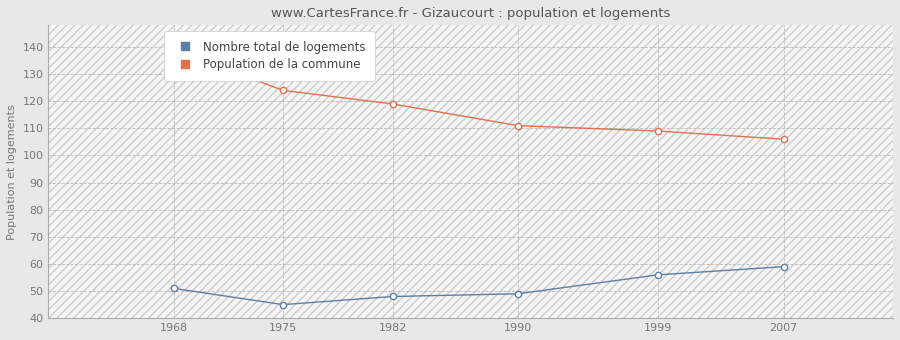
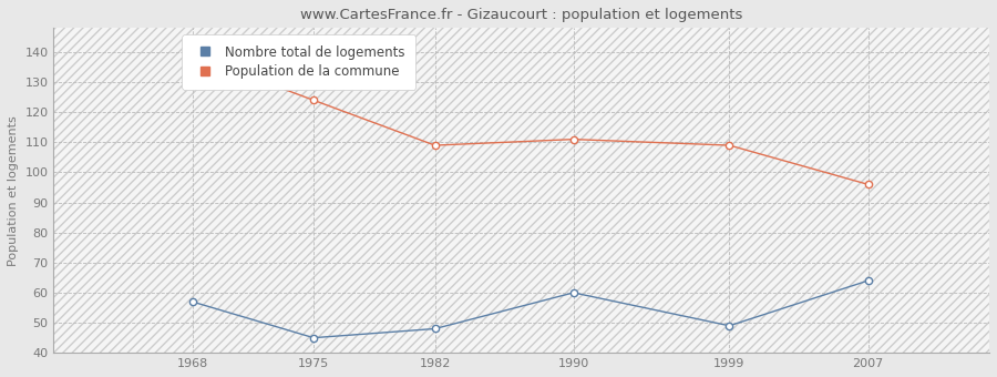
Nombre total de logements/1968: 51 -> 57
Population de la commune/1982: 119 -> 109
Nombre total de logements/1990: 49 -> 60
Nombre total de logements/1999: 56 -> 49
Nombre total de logements/2007: 59 -> 64
Population de la commune/2007: 106 -> 96
